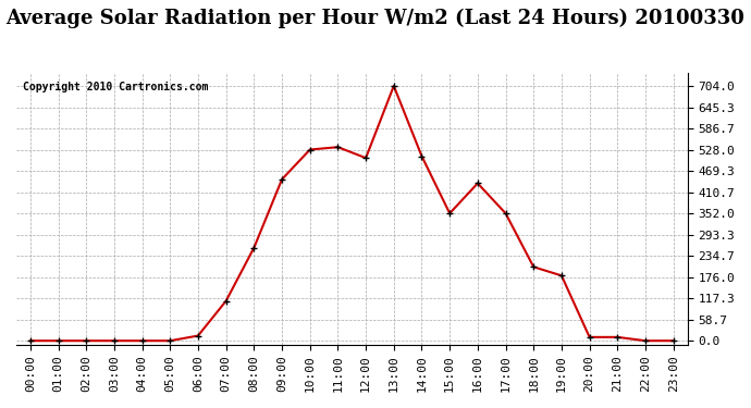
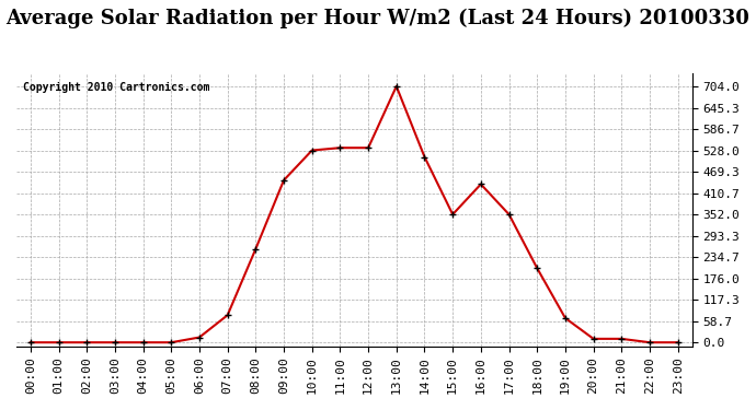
07:00: 110 -> 75
12:00: 505 -> 535
19:00: 180 -> 67
